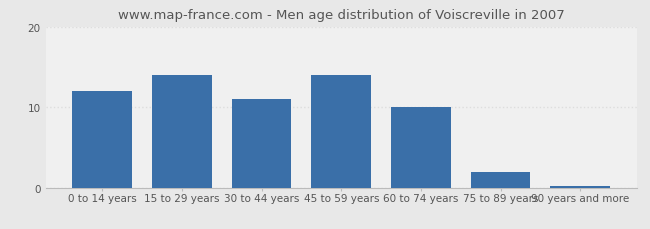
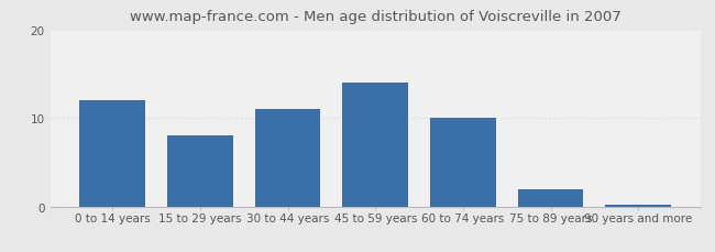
15 to 29 years: 14.0 -> 8.0
